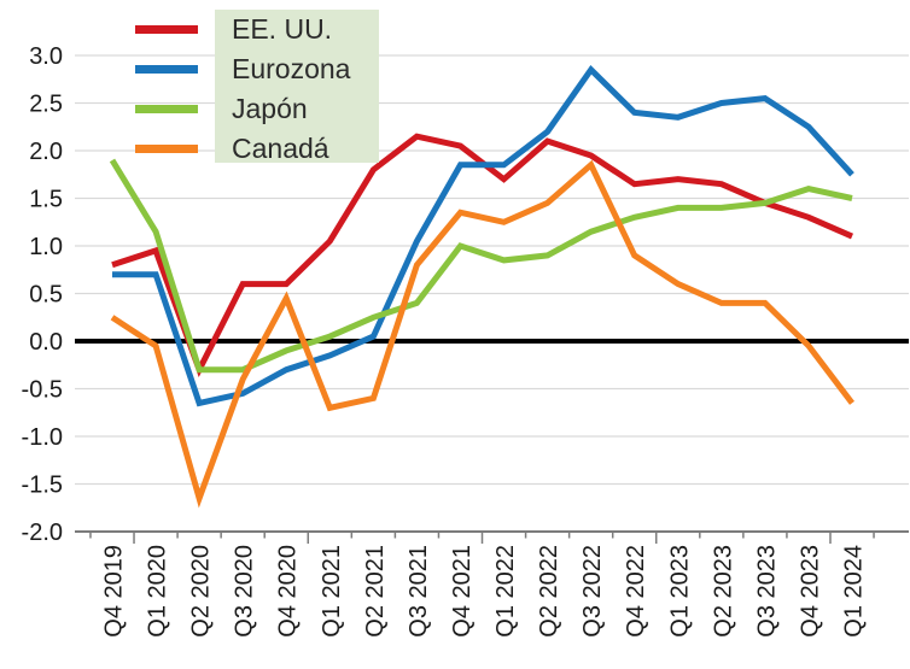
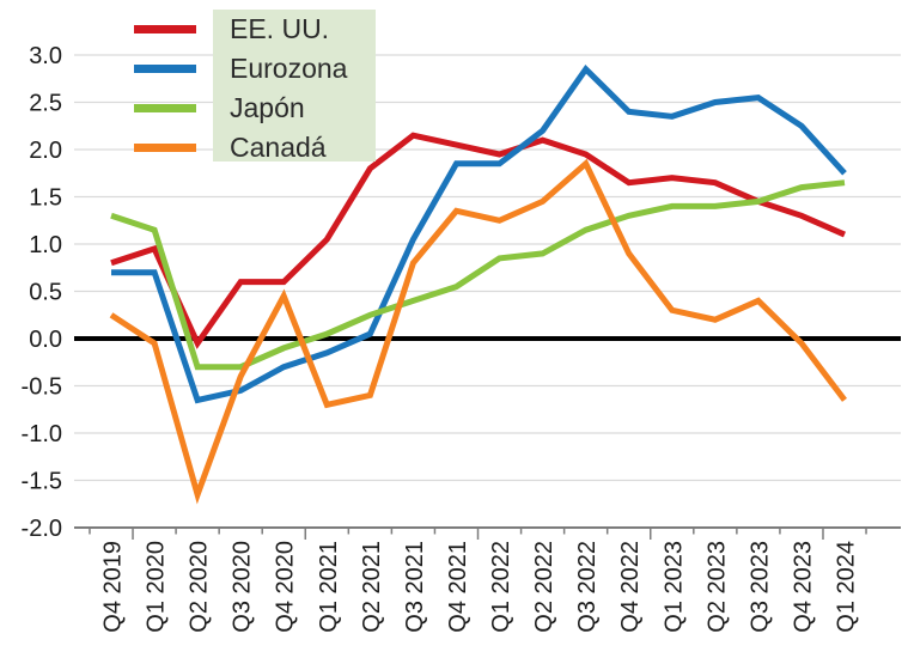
Japón/Q4 2019: 1.9 -> 1.3
EE. UU./Q2 2020: -0.3 -> -0.1
Japón/Q4 2021: 1.0 -> 0.6
EE. UU./Q1 2022: 1.7 -> 1.9
Canadá/Q1 2023: 0.6 -> 0.3
Canadá/Q2 2023: 0.4 -> 0.2
Japón/Q1 2024: 1.5 -> 1.6
